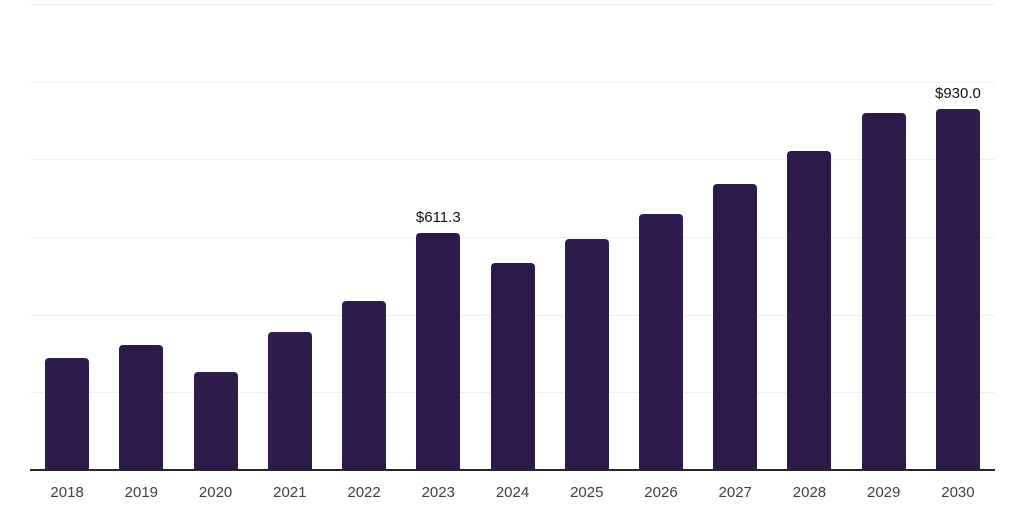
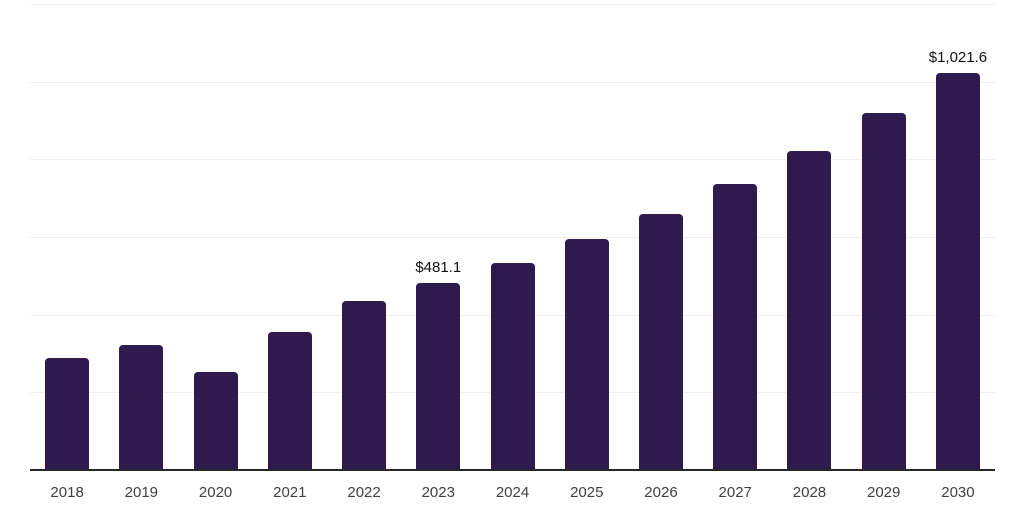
2023: $611.3 -> $481.1
2030: $930.0 -> $1,021.6
